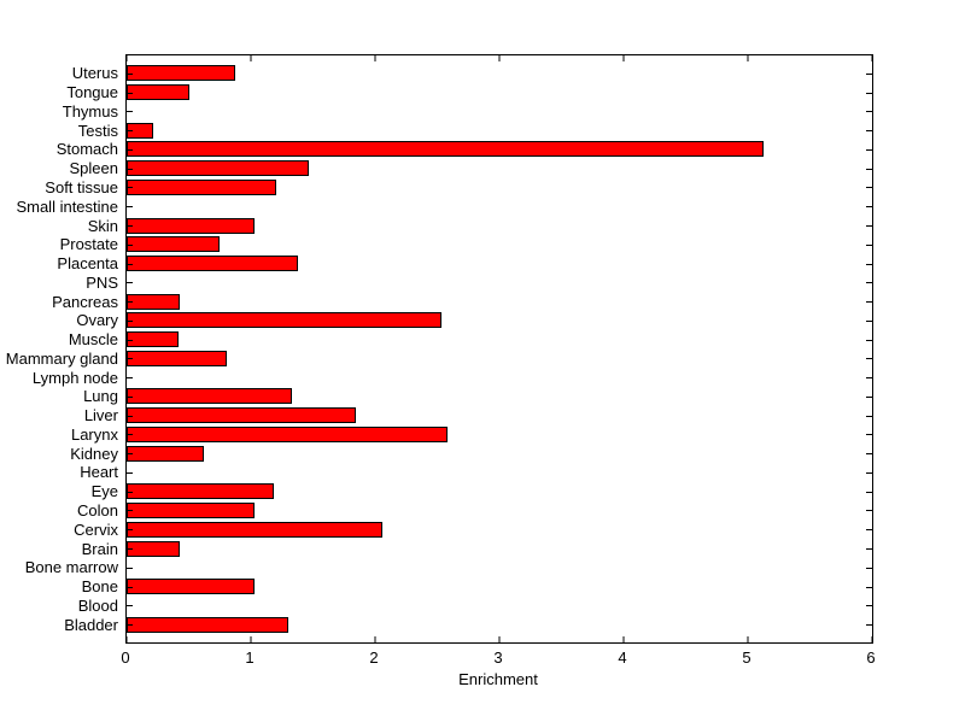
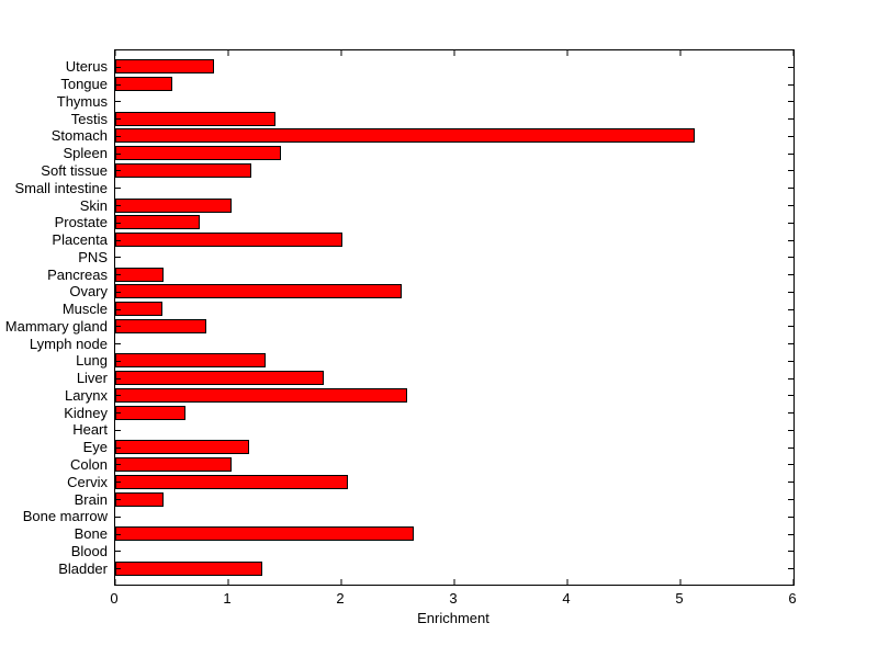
Testis: 0.21 -> 1.42
Placenta: 1.38 -> 2.01
Bone: 1.03 -> 2.64
